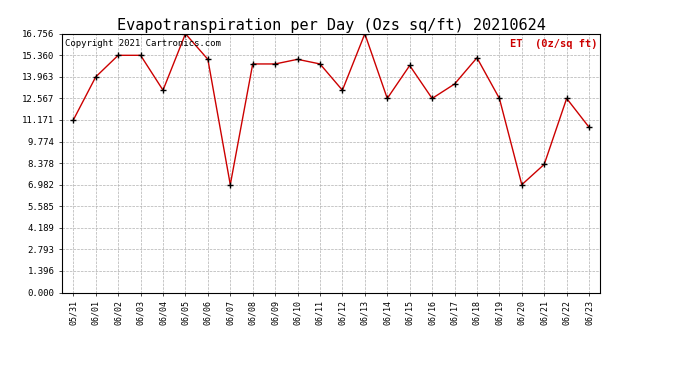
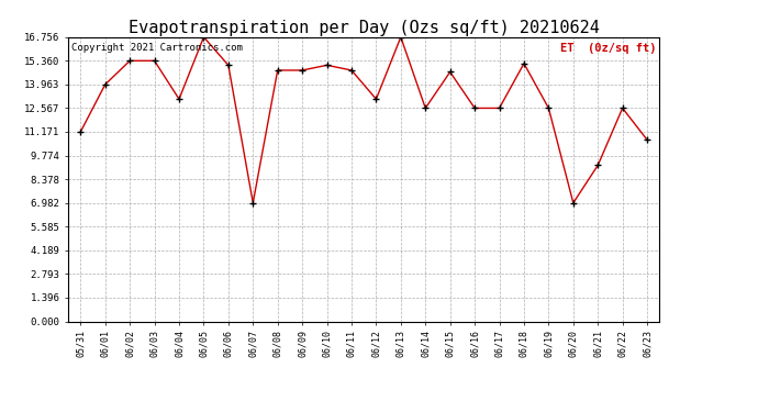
06/17: 13.5 -> 12.6
06/21: 8.3 -> 9.2
